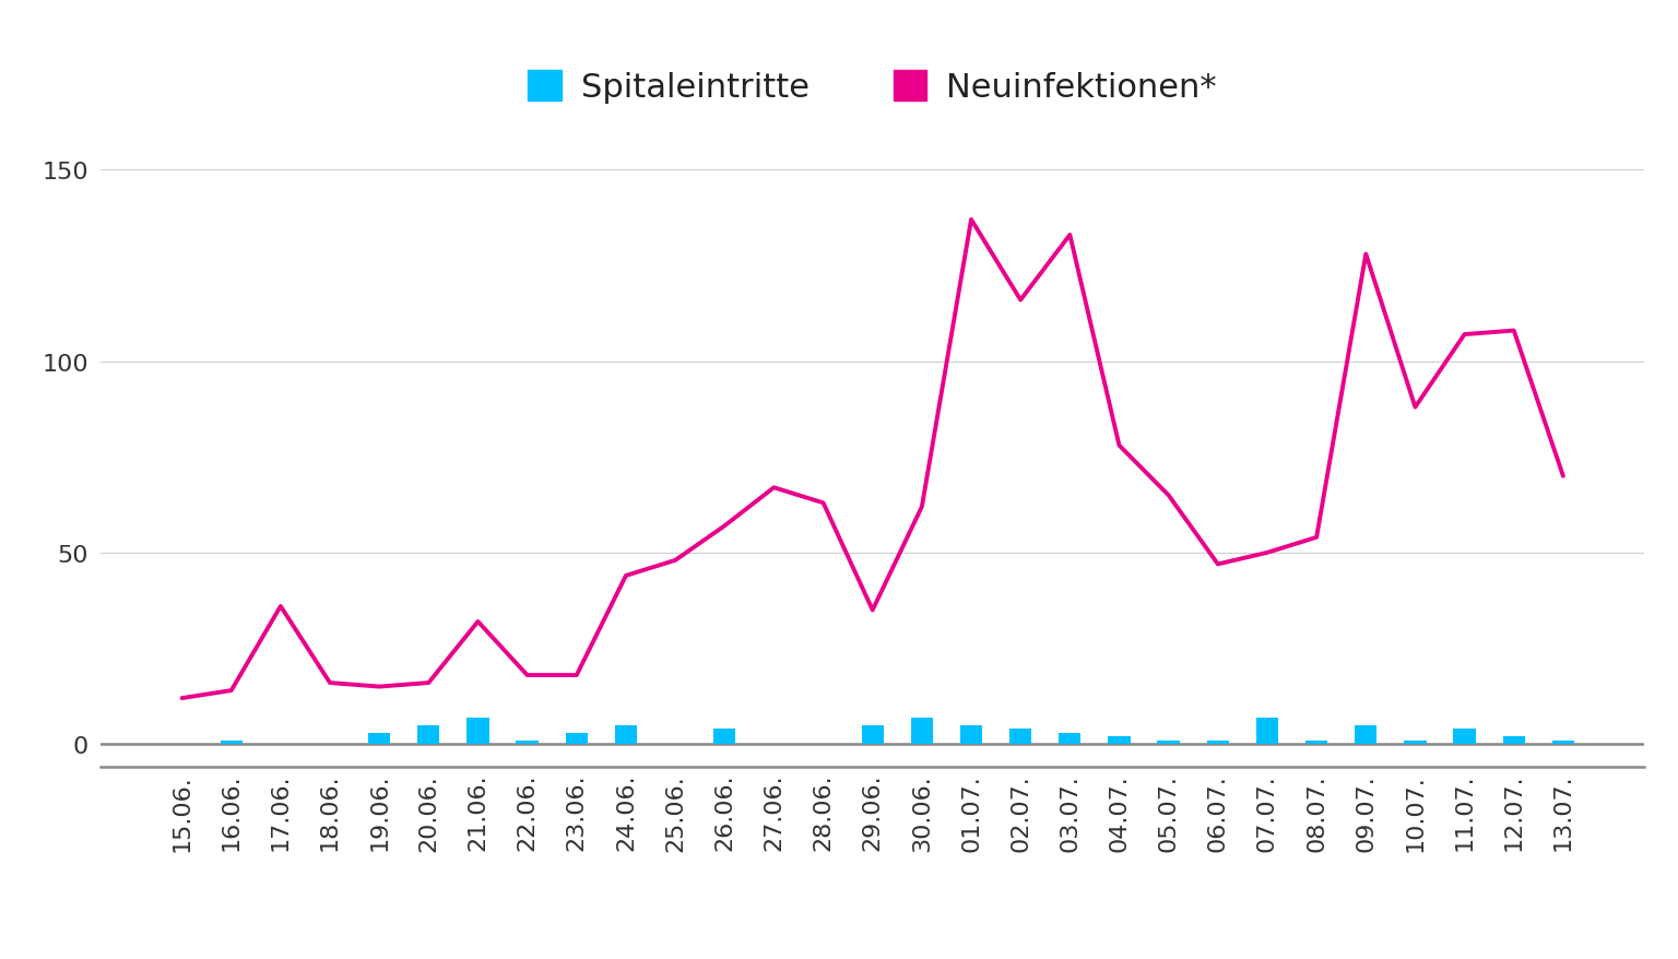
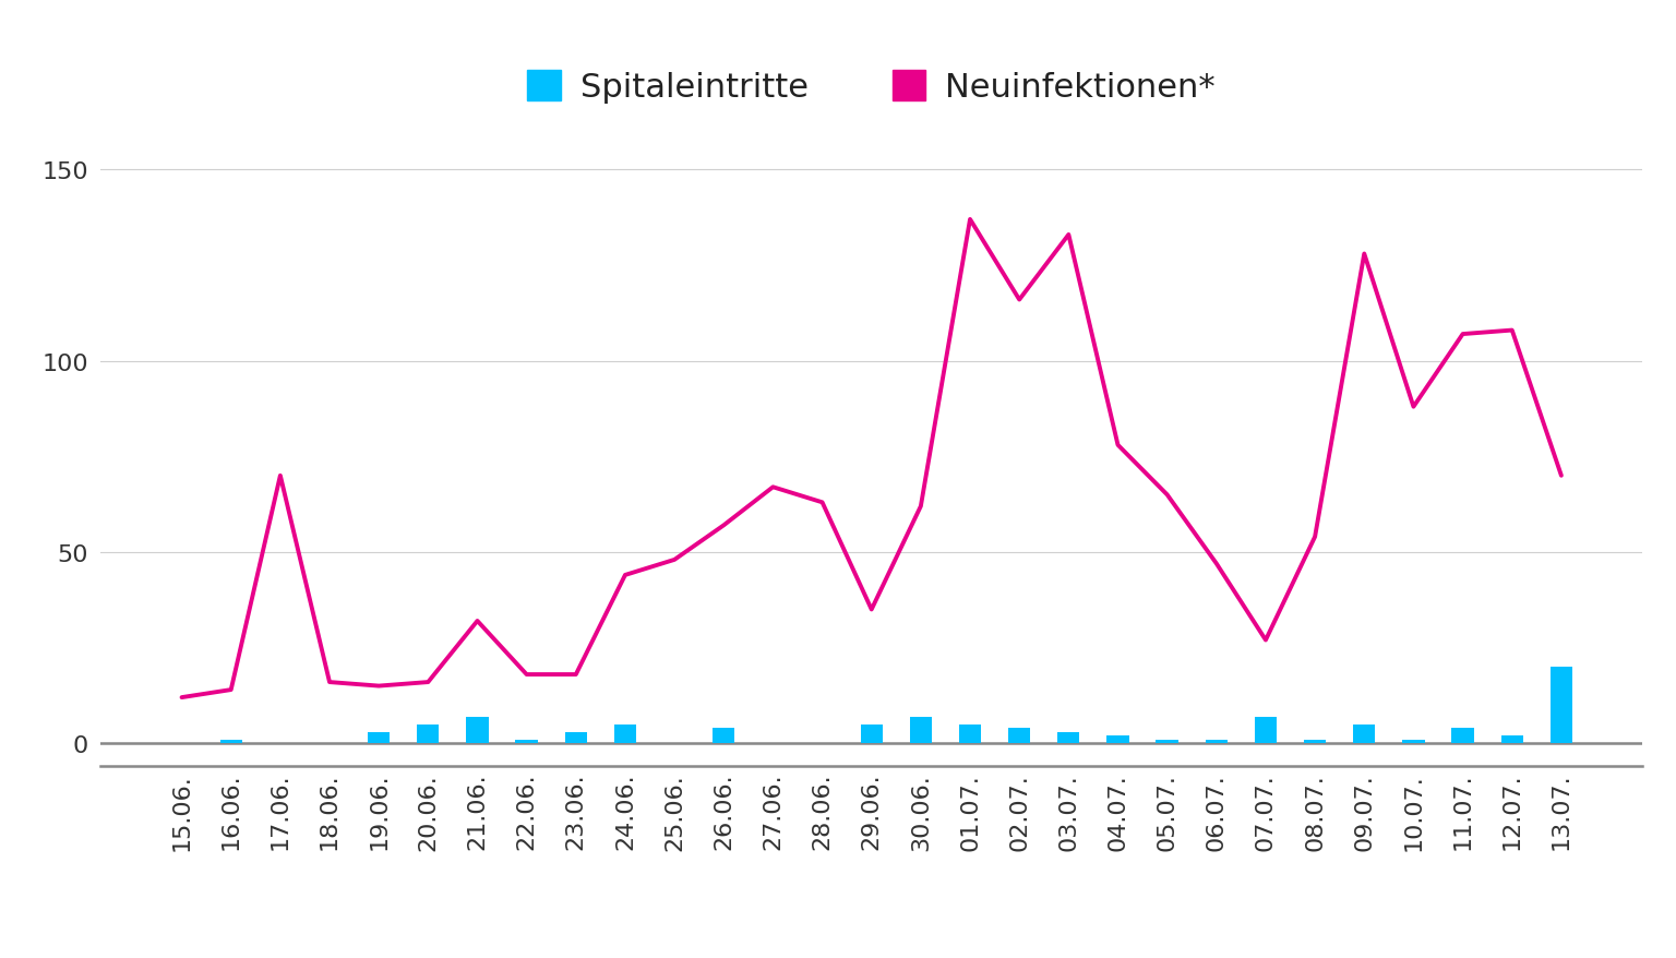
Neuinfektionen*/17.06.: 36 -> 70
Neuinfektionen*/07.07.: 50 -> 27
Spitaleintritte/13.07.: 1 -> 20
